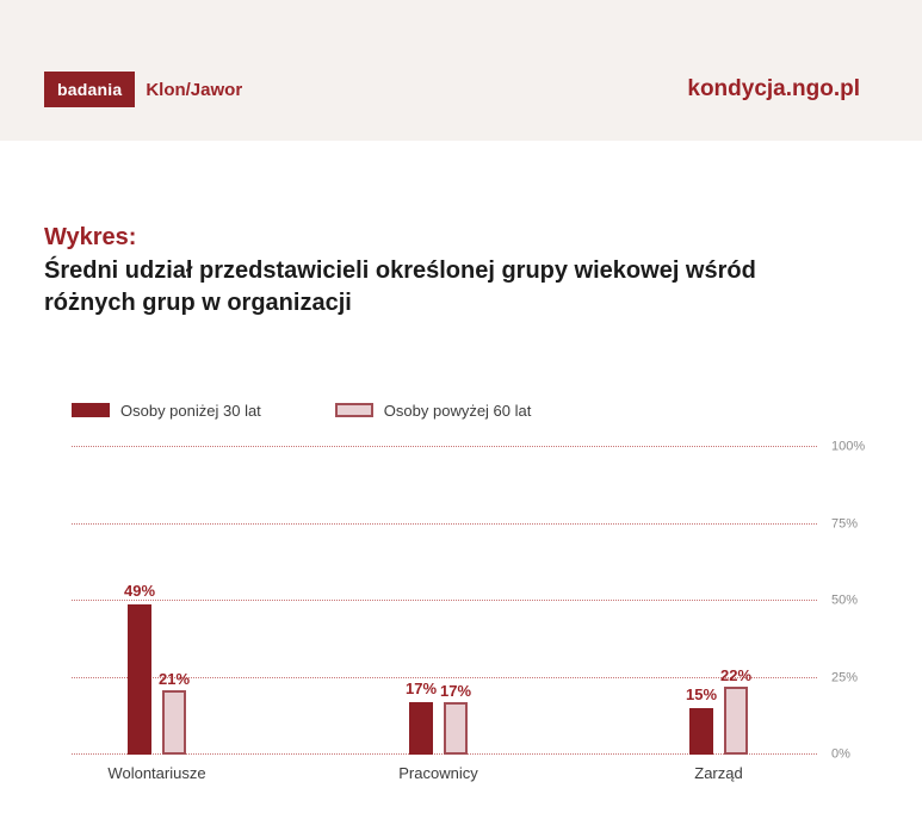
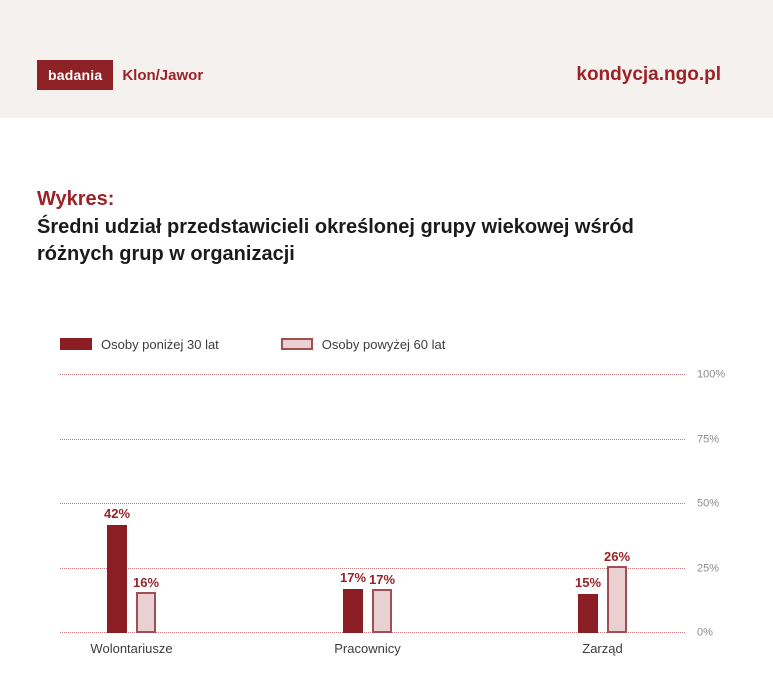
Osoby poniżej 30 lat/Wolontariusze: 49% -> 42%
Osoby powyżej 60 lat/Wolontariusze: 21% -> 16%
Osoby powyżej 60 lat/Zarząd: 22% -> 26%
